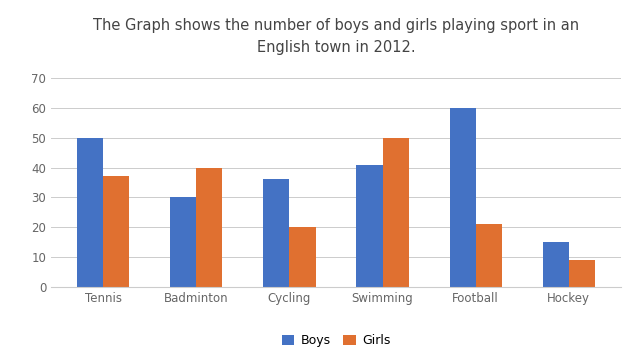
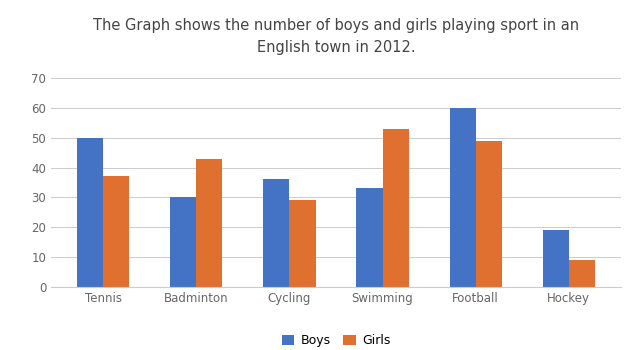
Girls/Badminton: 40 -> 43
Girls/Cycling: 20 -> 29
Boys/Swimming: 41 -> 33
Girls/Swimming: 50 -> 53
Girls/Football: 21 -> 49
Boys/Hockey: 15 -> 19
